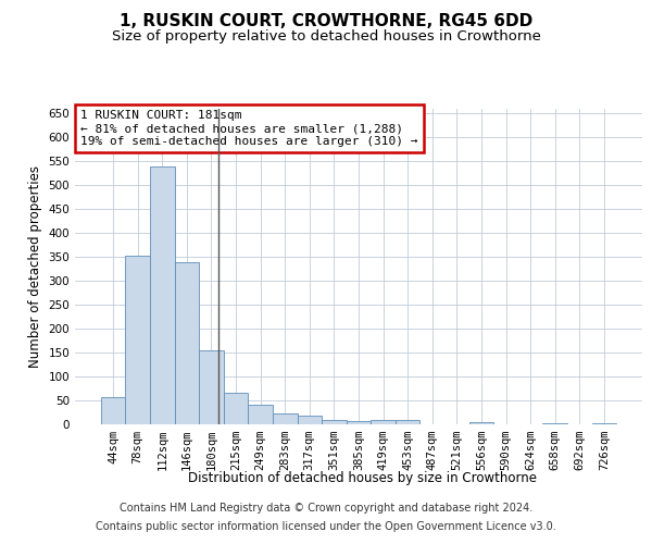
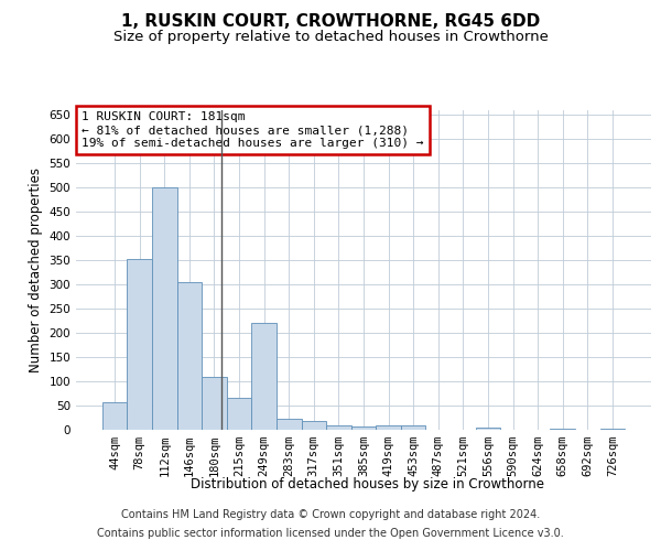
112sqm: 540 -> 500
146sqm: 338 -> 305
180sqm: 155 -> 110
249sqm: 40 -> 220
